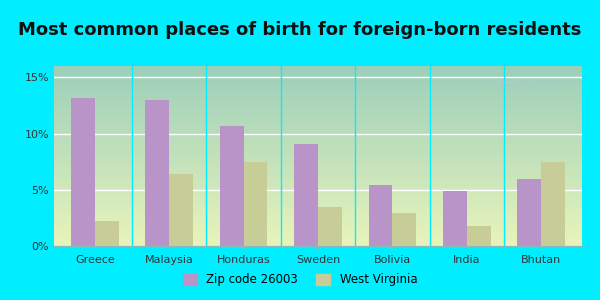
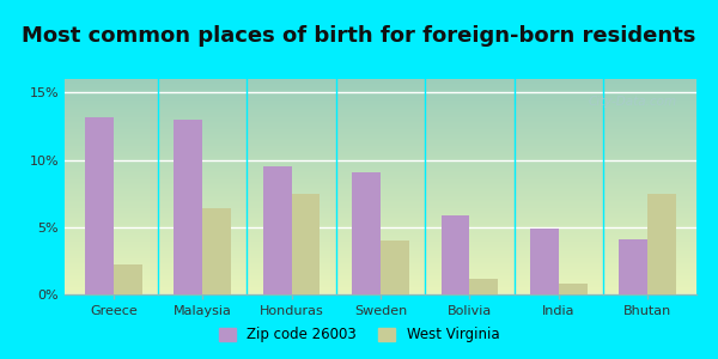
Zip code 26003/Honduras: 10.7% -> 9.5%
West Virginia/Sweden: 3.5% -> 4.0%
Zip code 26003/Bolivia: 5.4% -> 5.9%
West Virginia/Bolivia: 2.9% -> 1.2%
West Virginia/India: 1.8% -> 0.8%
Zip code 26003/Bhutan: 6.0% -> 4.1%
